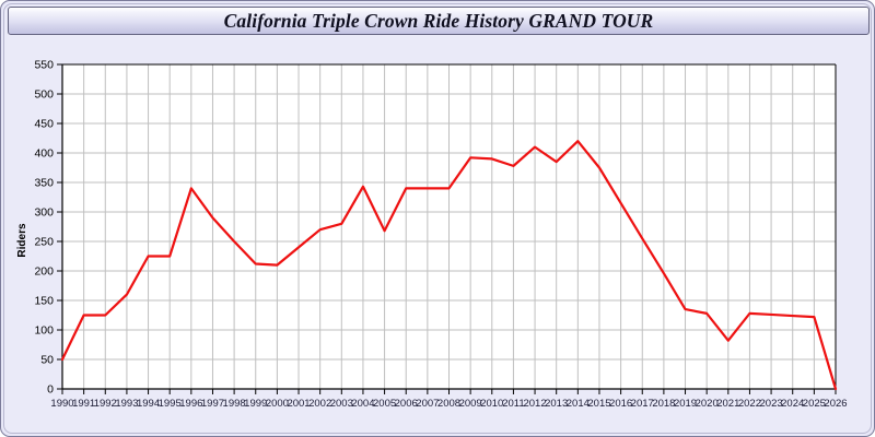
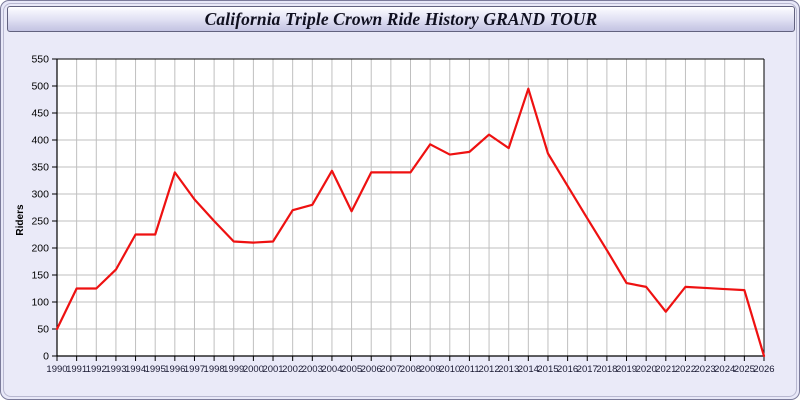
2001: 240 -> 210
2010: 390 -> 370
2014: 420 -> 500
